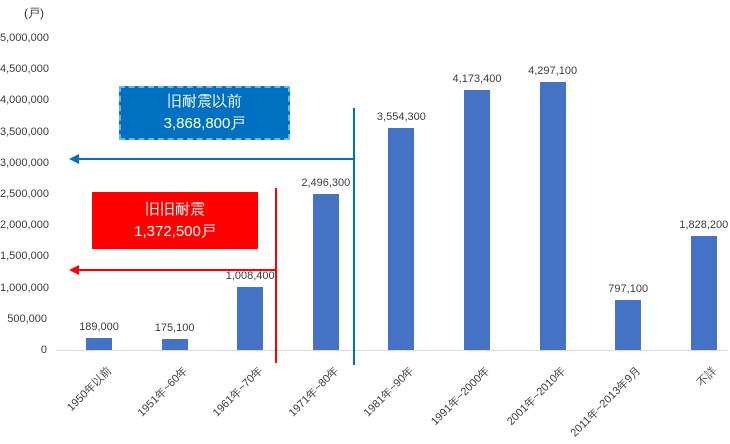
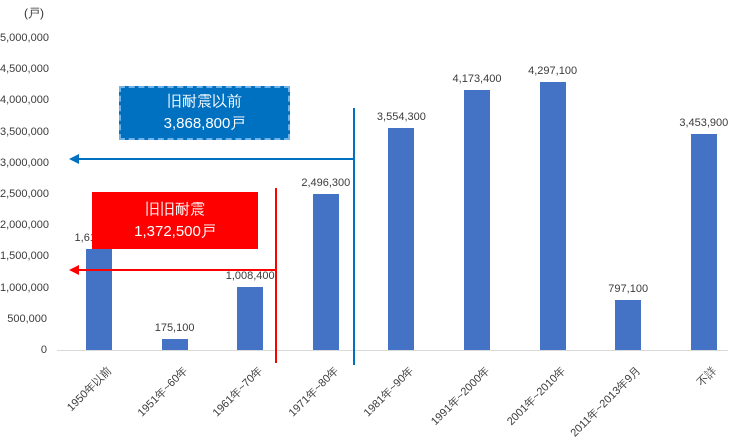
1950年以前: 189,000 -> 1,618,000
不詳: 1,828,200 -> 3,453,900
